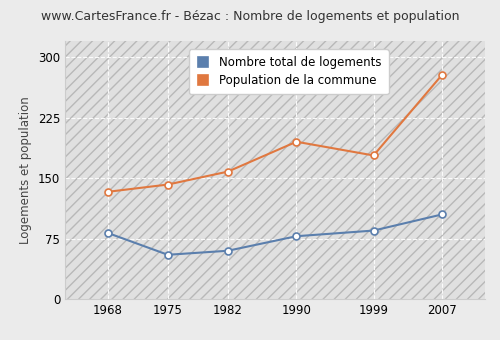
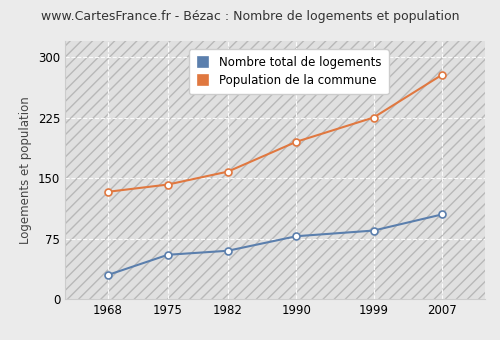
Nombre total de logements/1968: 82 -> 30
Population de la commune/1999: 178 -> 225
